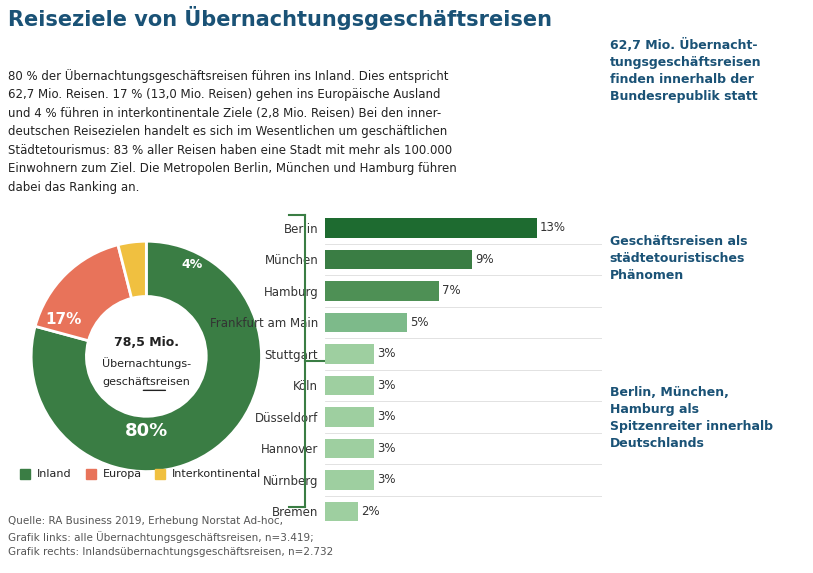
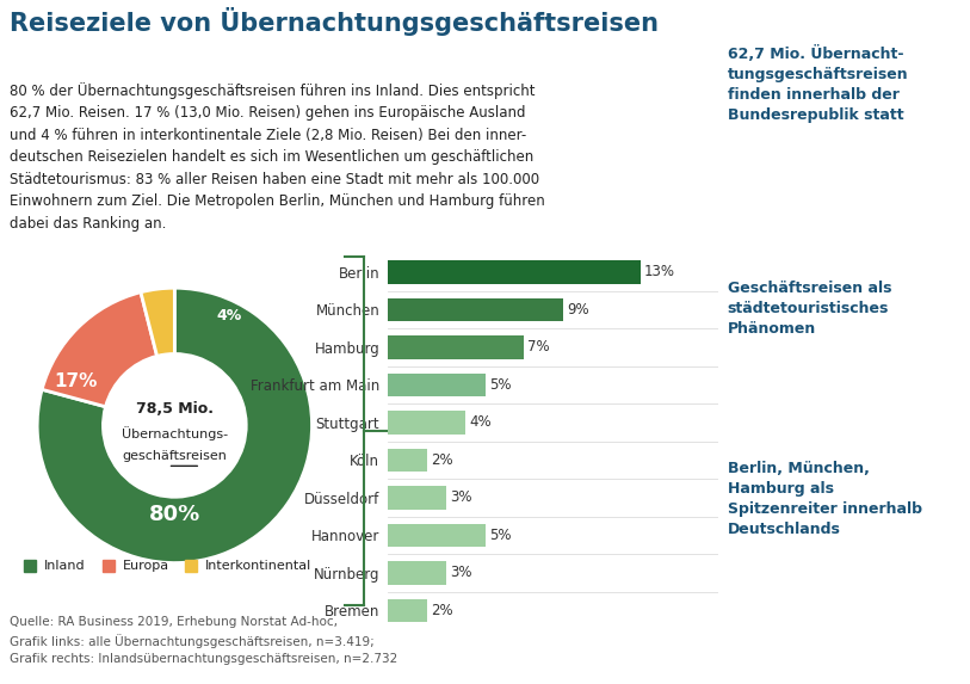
Stuttgart: 3% -> 4%
Köln: 3% -> 2%
Hannover: 3% -> 5%
